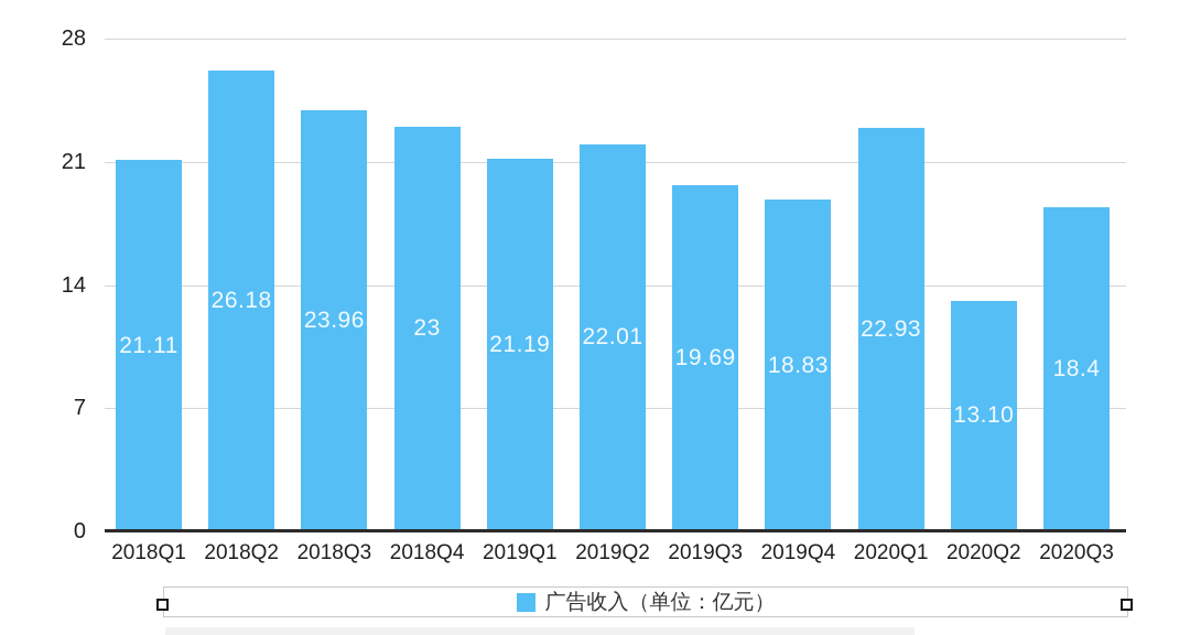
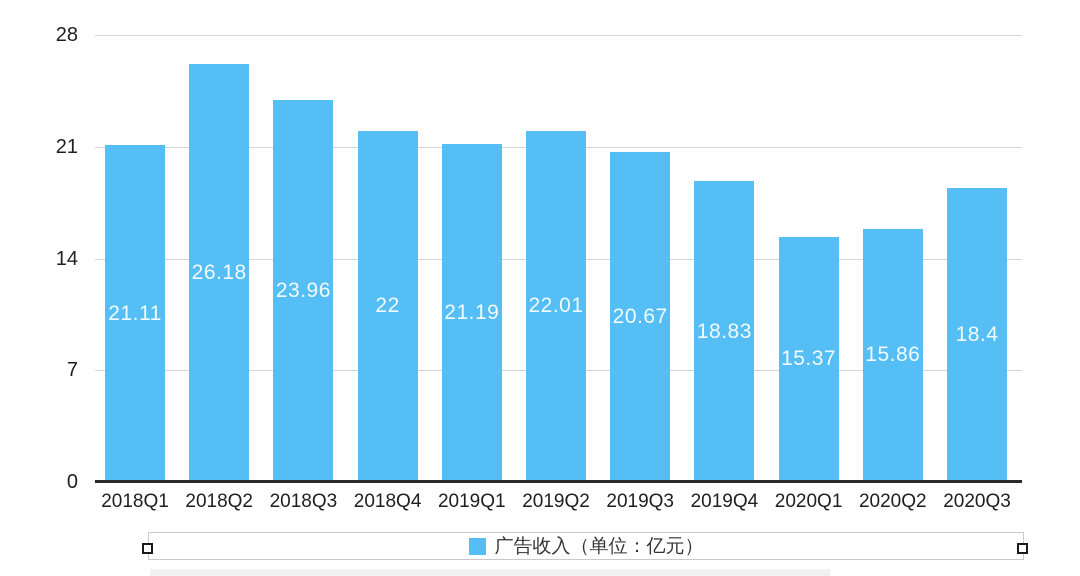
2018Q4: 23 -> 22
2019Q3: 19.69 -> 20.67
2020Q1: 22.93 -> 15.37
2020Q2: 13.10 -> 15.86
